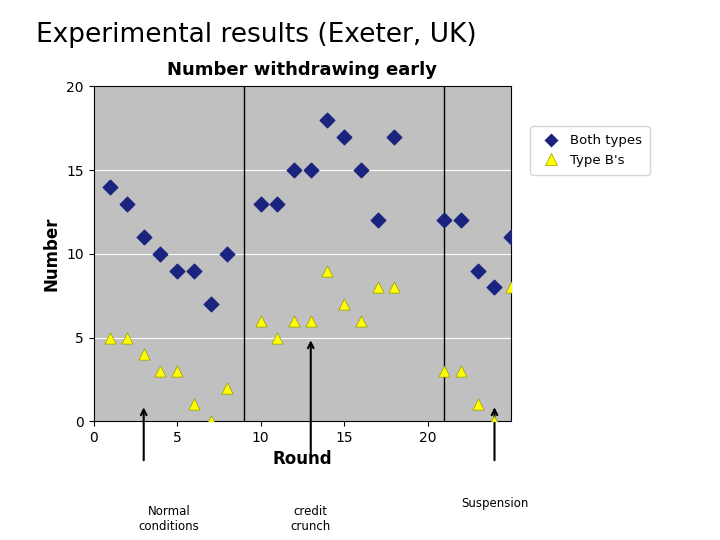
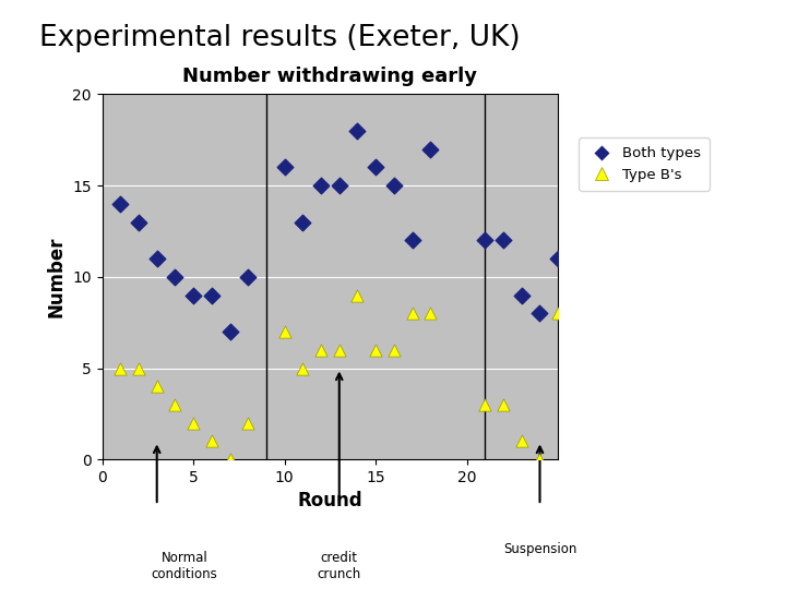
Type B's/5: 3 -> 2
Both types/10: 13 -> 16
Type B's/10: 6 -> 7
Both types/15: 17 -> 16
Type B's/15: 7 -> 6
